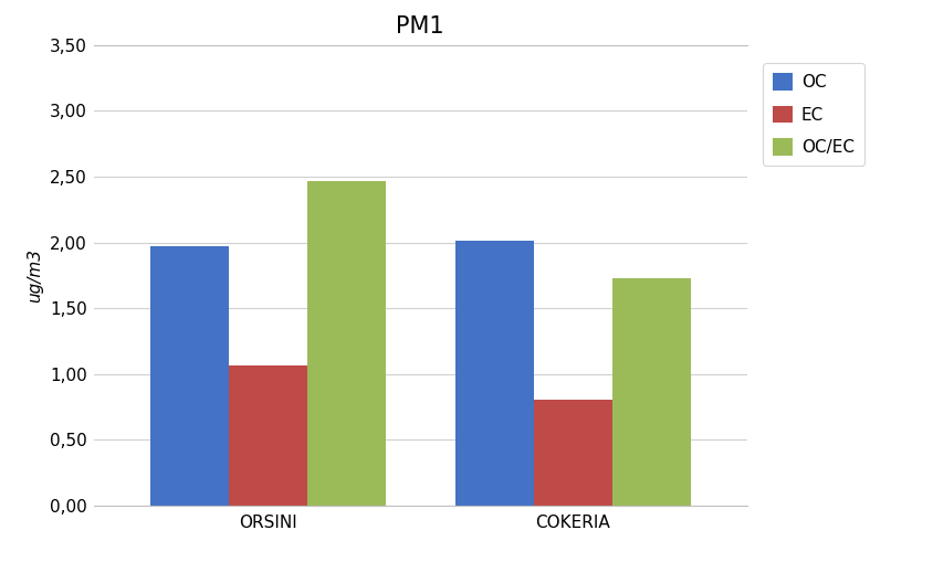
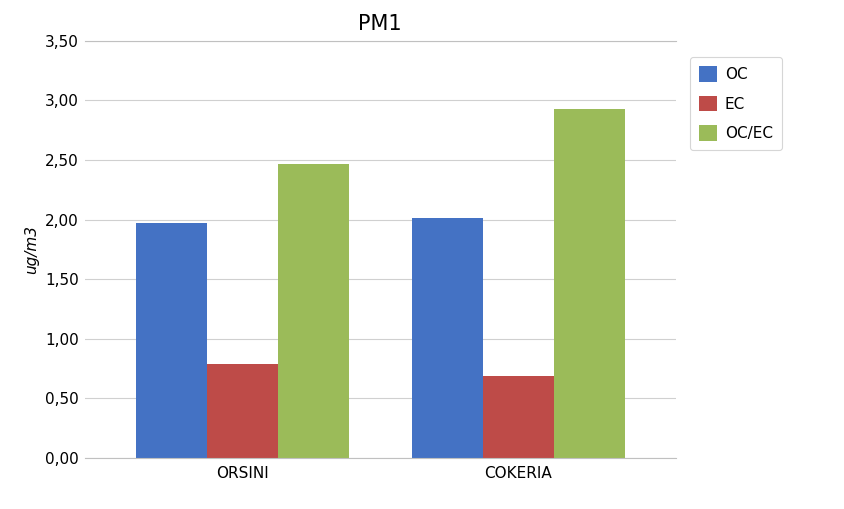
EC/ORSINI: 1,07 -> 0,79
EC/COKERIA: 0,81 -> 0,69
OC/EC/COKERIA: 1,73 -> 2,93
